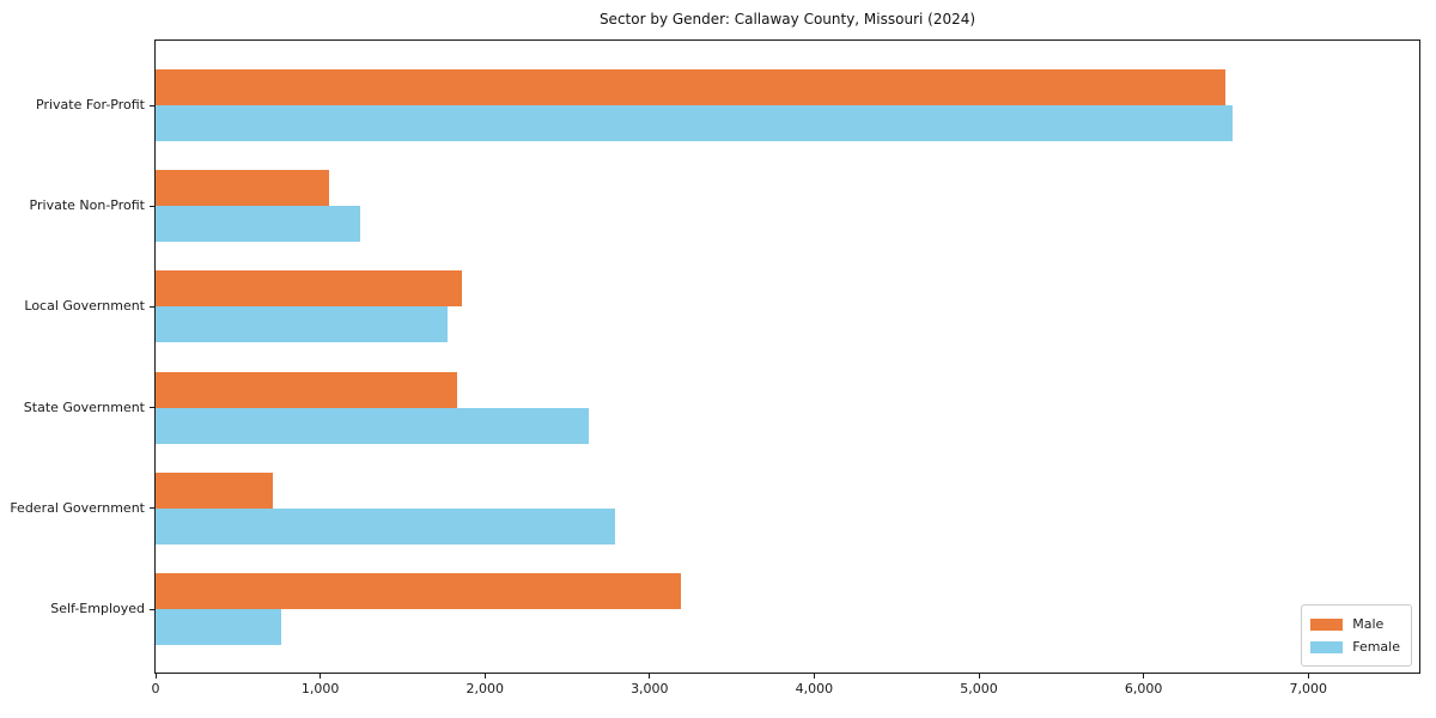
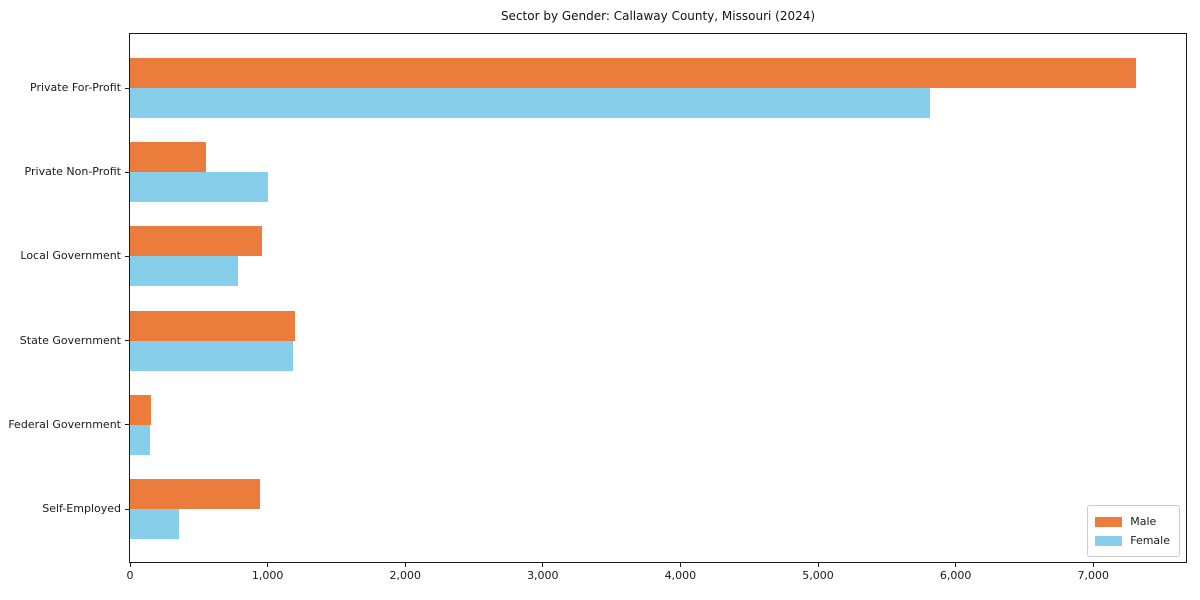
Male/Private For-Profit: 6500 -> 7310
Female/Private For-Profit: 6540 -> 5810
Male/Private Non-Profit: 1050 -> 550
Female/Private Non-Profit: 1240 -> 1000
Male/Local Government: 1860 -> 960
Female/Local Government: 1770 -> 780
Male/State Government: 1830 -> 1200
Female/State Government: 2630 -> 1180
Male/Federal Government: 710 -> 150
Female/Federal Government: 2790 -> 150
Male/Self-Employed: 3190 -> 940
Female/Self-Employed: 760 -> 360
